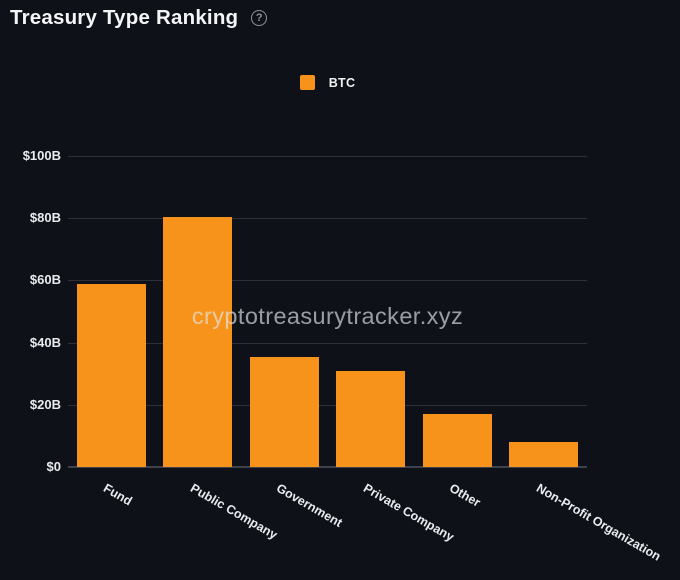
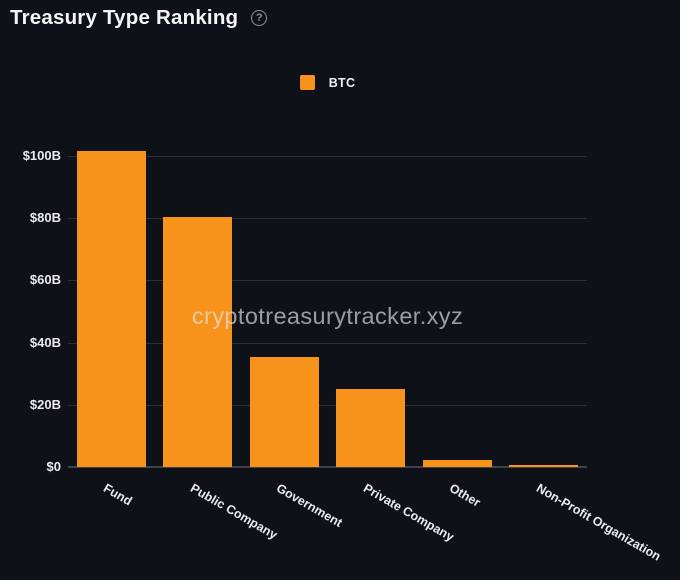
Fund: $59B -> $102B
Private Company: $31B -> $25B
Other: $17B -> $2B
Non-Profit Organization: $8B -> $1B
